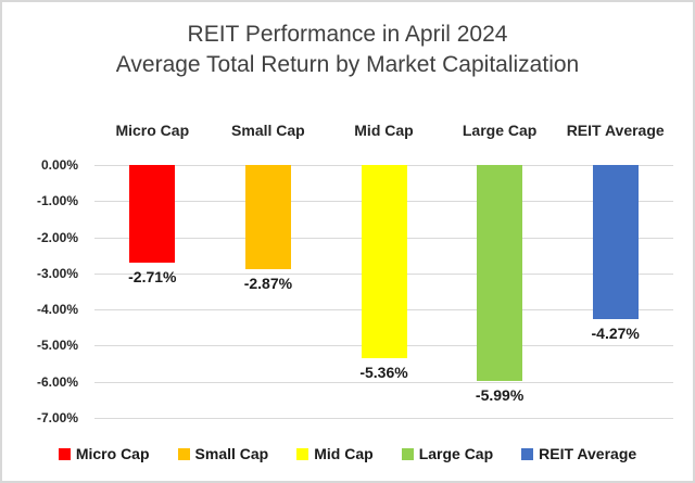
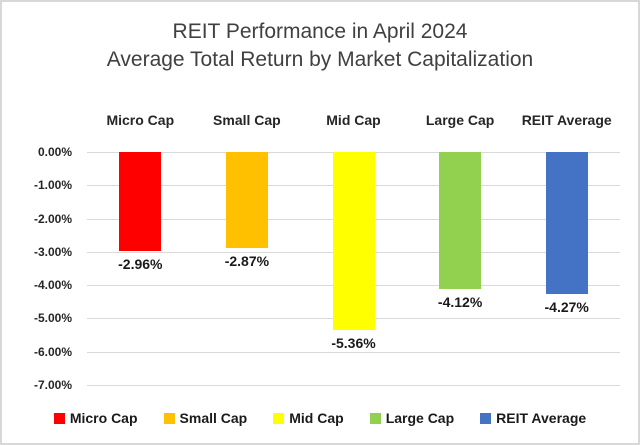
Micro Cap: -2.71% -> -2.96%
Large Cap: -5.99% -> -4.12%
